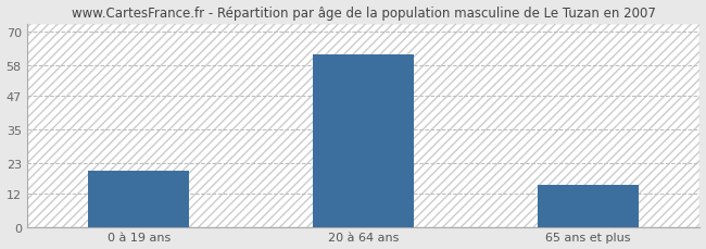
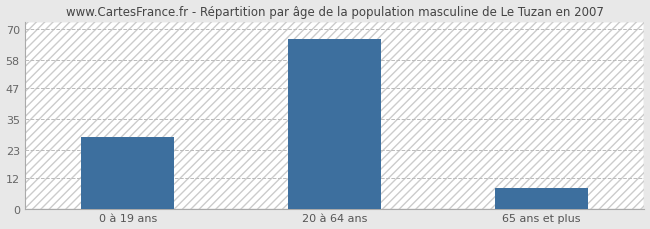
0 à 19 ans: 20 -> 28
20 à 64 ans: 62 -> 66
65 ans et plus: 15 -> 8
